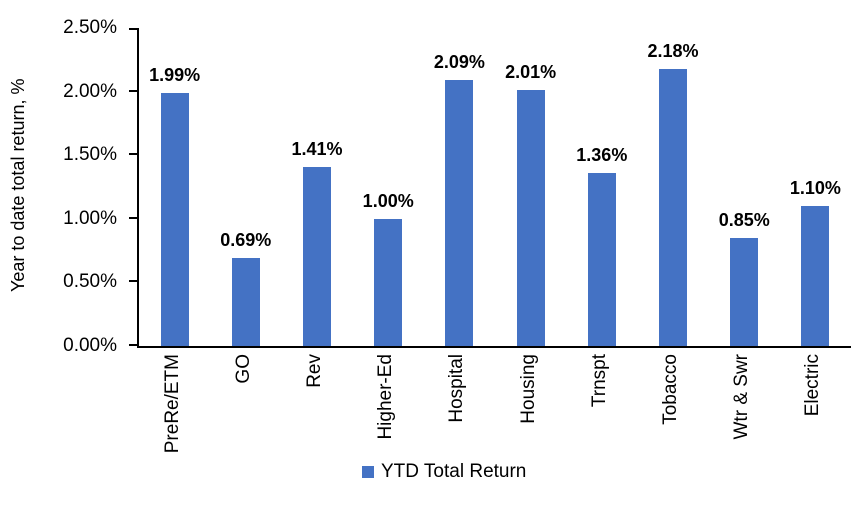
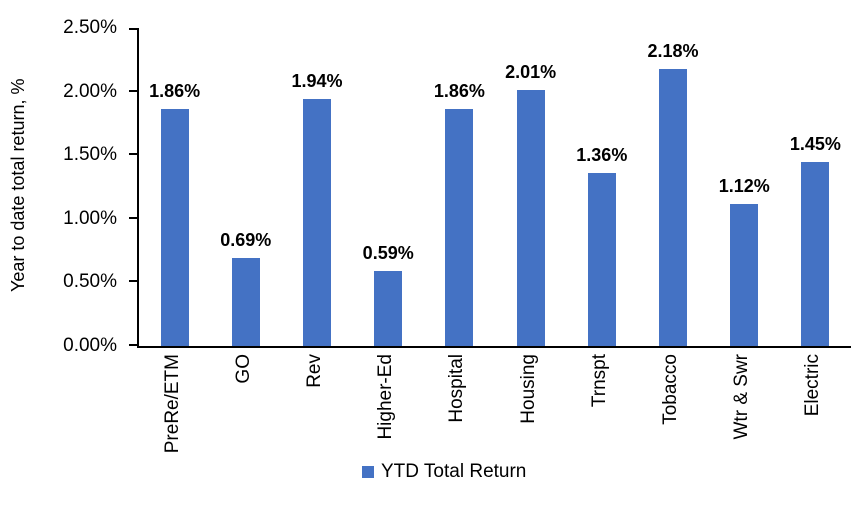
PreRe/ETM: 1.99% -> 1.86%
Rev: 1.41% -> 1.94%
Higher-Ed: 1.00% -> 0.59%
Hospital: 2.09% -> 1.86%
Wtr & Swr: 0.85% -> 1.12%
Electric: 1.10% -> 1.45%
